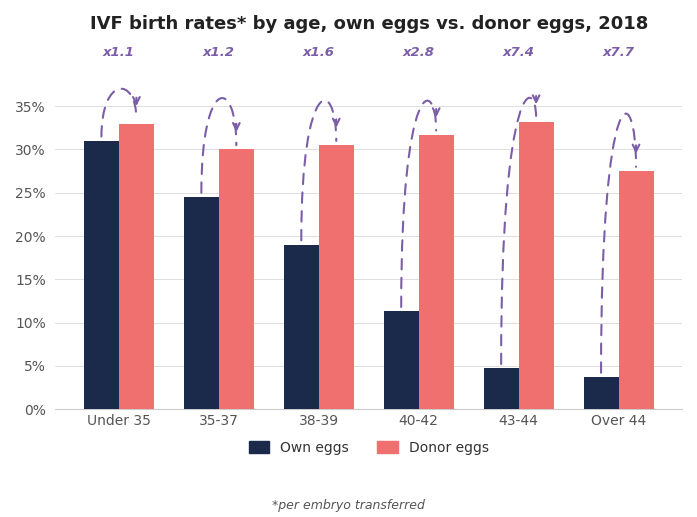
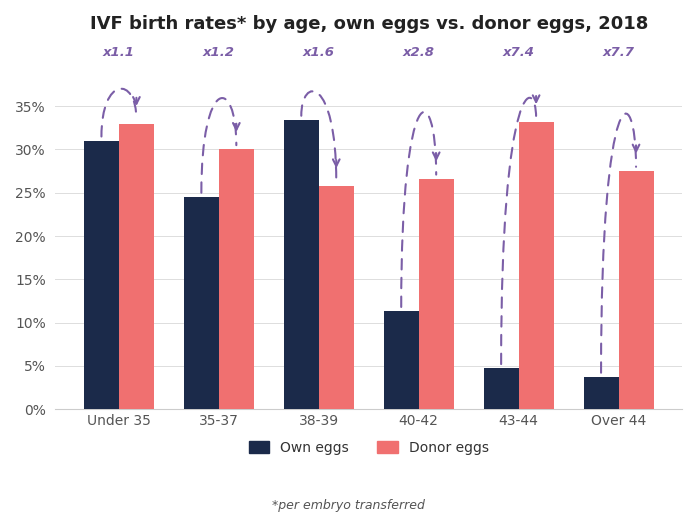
Own eggs/38-39: 19.0% -> 33.4%
Donor eggs/38-39: 30.5% -> 25.8%
Donor eggs/40-42: 31.7% -> 26.6%
